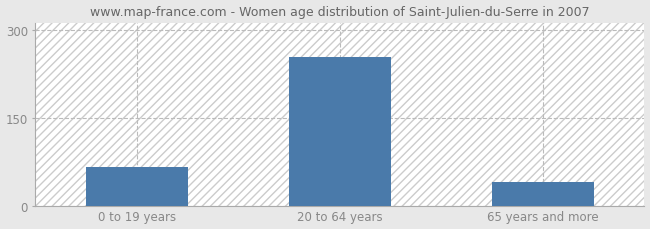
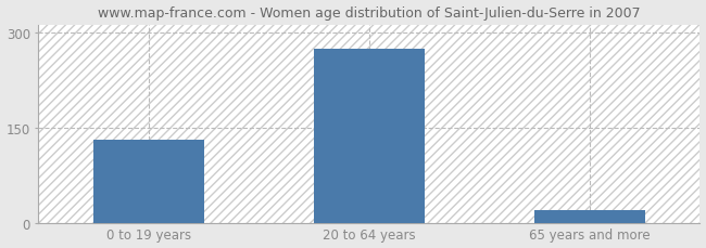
0 to 19 years: 66 -> 130
20 to 64 years: 254 -> 275
65 years and more: 40 -> 20
